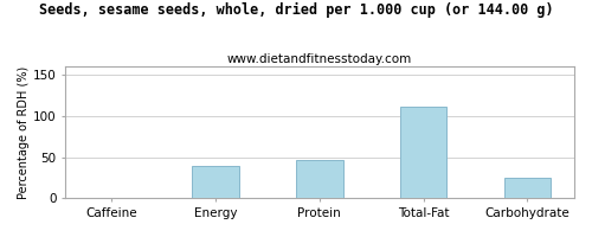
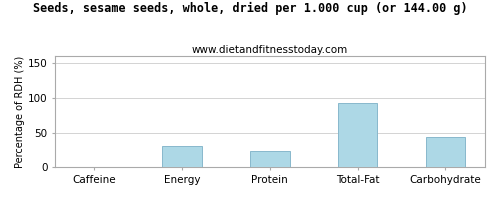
Energy: 40 -> 30
Protein: 46 -> 24
Total-Fat: 111 -> 92
Carbohydrate: 25 -> 44
